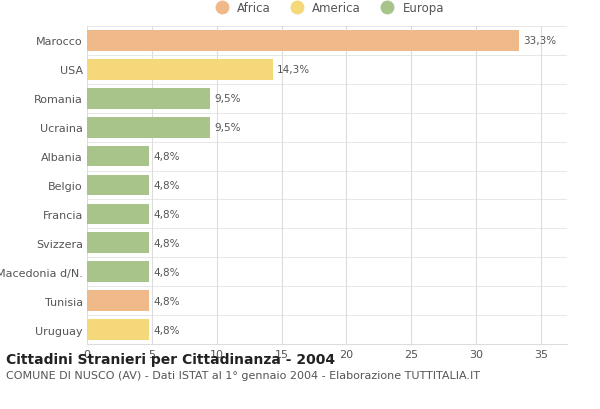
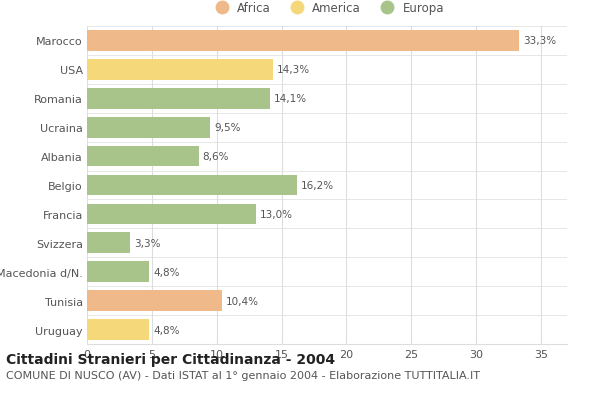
Romania: 9,5% -> 14,1%
Albania: 4,8% -> 8,6%
Belgio: 4,8% -> 16,2%
Francia: 4,8% -> 13,0%
Svizzera: 4,8% -> 3,3%
Tunisia: 4,8% -> 10,4%
